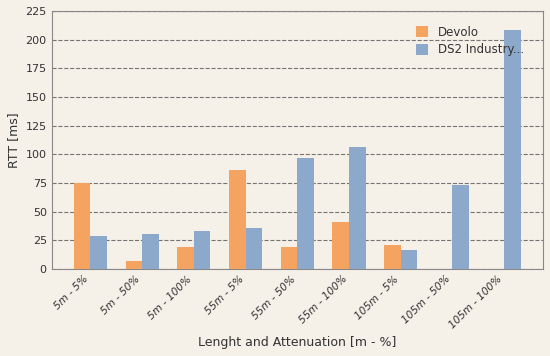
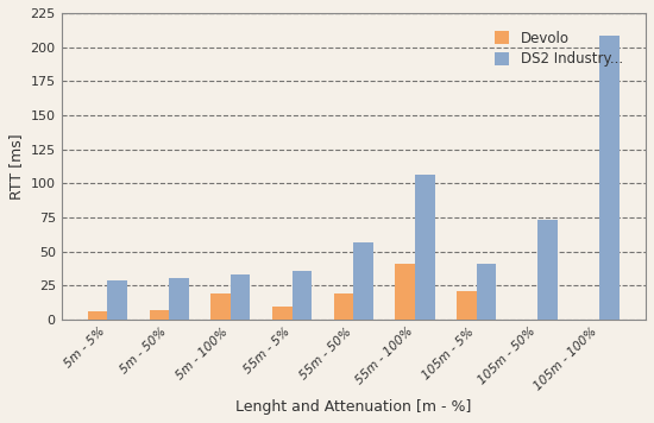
Devolo/5m - 5%: 75 -> 6
Devolo/55m - 5%: 86 -> 10
DS2 Industry.../55m - 50%: 97 -> 57
DS2 Industry.../105m - 5%: 17 -> 41
